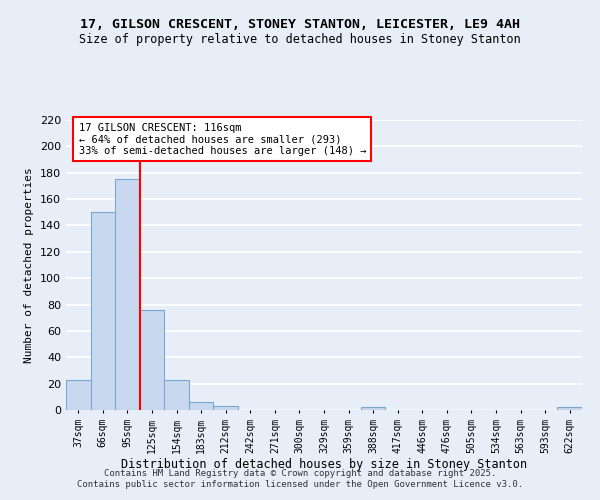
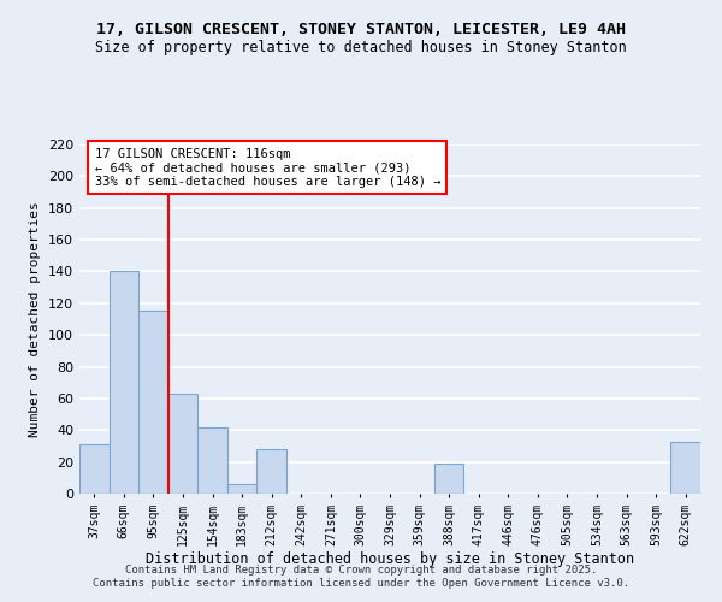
37sqm: 23 -> 31
66sqm: 150 -> 140
95sqm: 175 -> 115
125sqm: 76 -> 63
154sqm: 23 -> 42
212sqm: 3 -> 28
388sqm: 2 -> 19
622sqm: 2 -> 33
